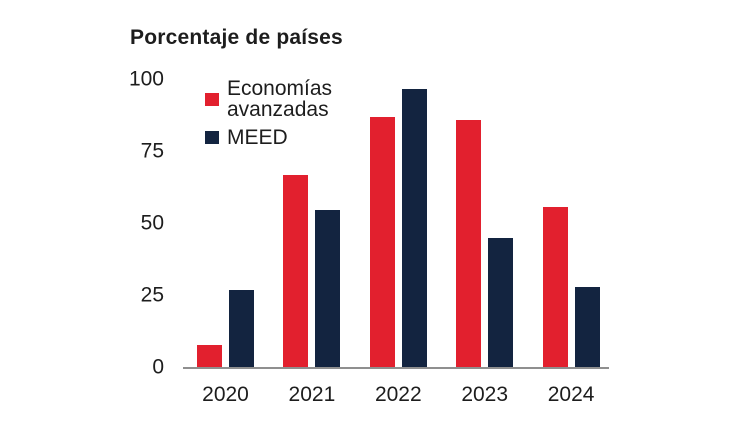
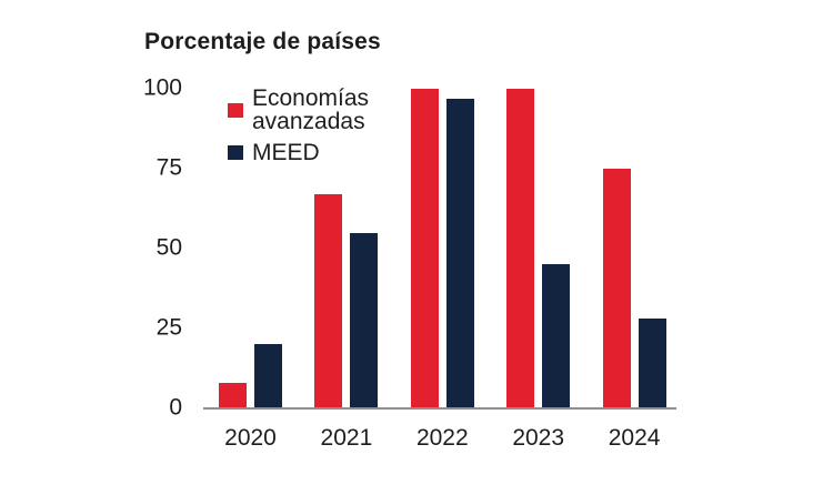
MEED/2020: 27 -> 20
Economías avanzadas/2022: 87 -> 100
Economías avanzadas/2023: 86 -> 100
Economías avanzadas/2024: 56 -> 75
